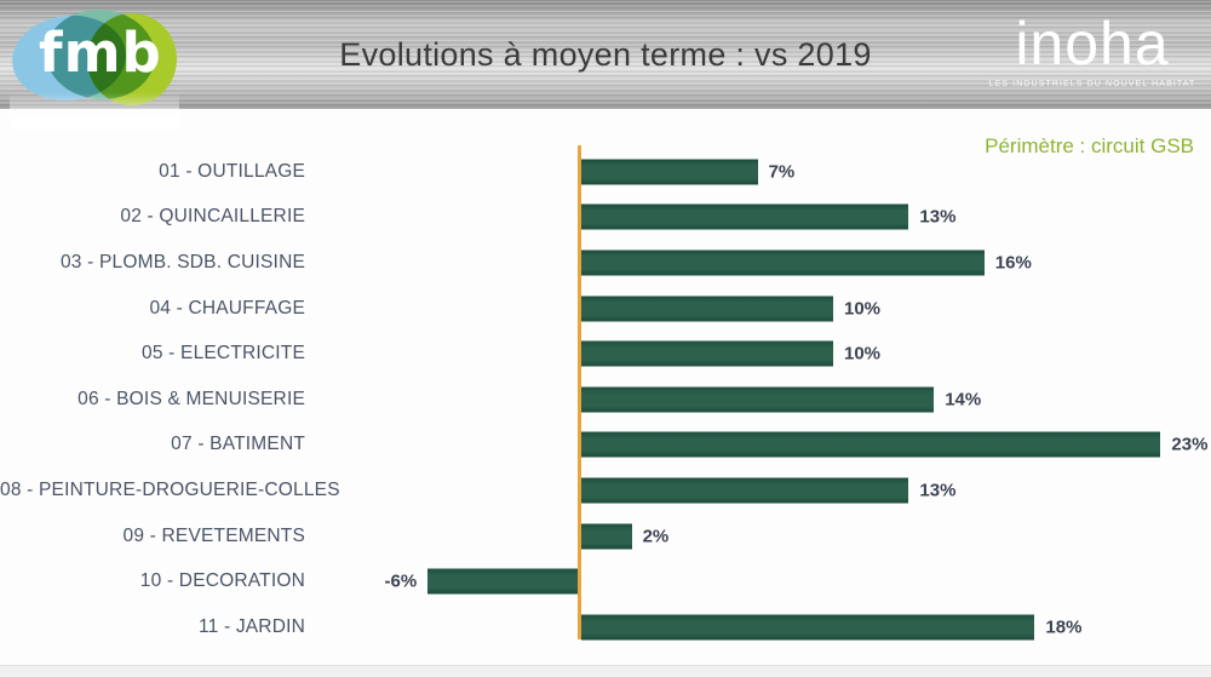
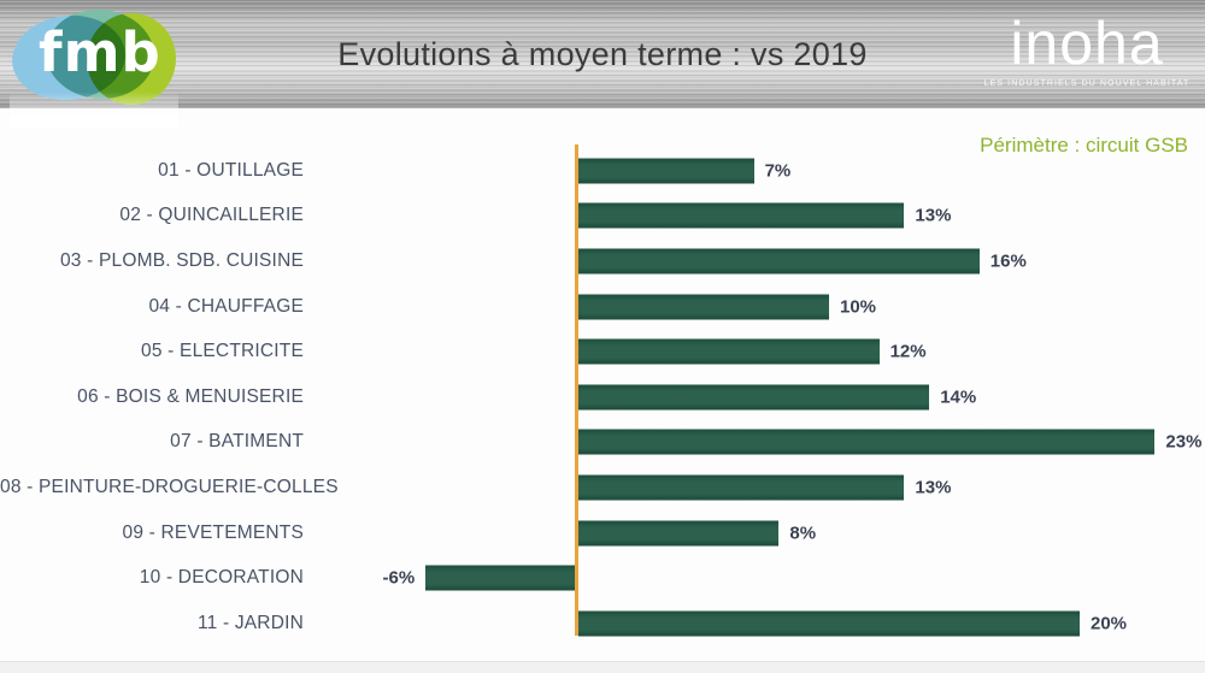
05 - ELECTRICITE: 10% -> 12%
09 - REVETEMENTS: 2% -> 8%
11 - JARDIN: 18% -> 20%
